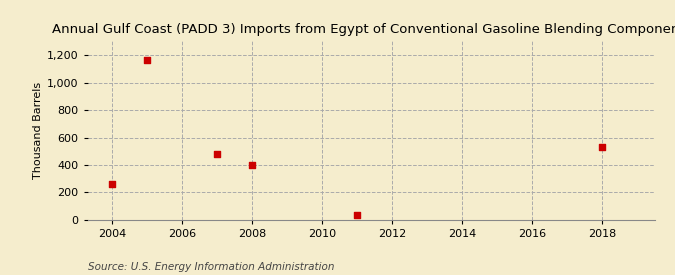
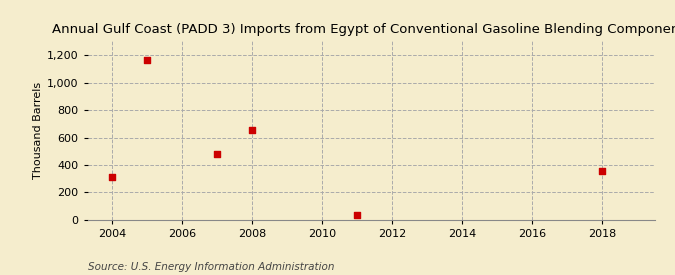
2004: 260 -> 320
2008: 400 -> 660
2018: 530 -> 360
